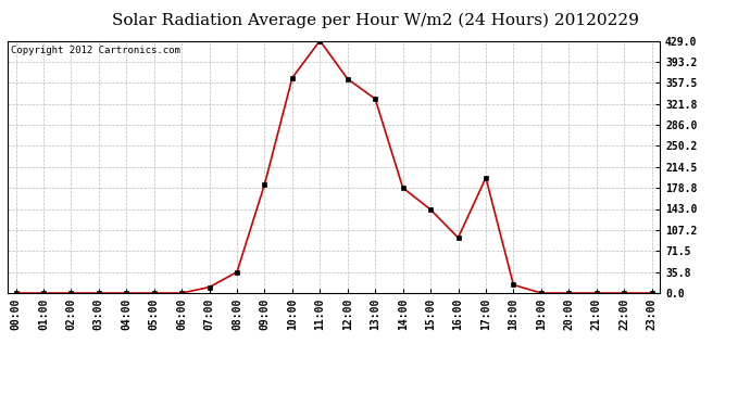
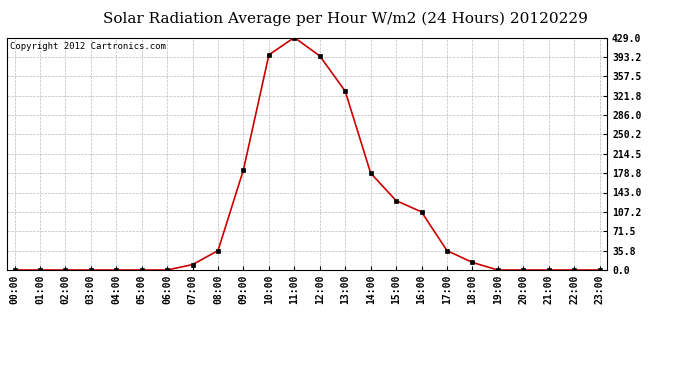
10:00: 366 -> 397
12:00: 364 -> 395
15:00: 142 -> 128
16:00: 94 -> 107
17:00: 196 -> 36
